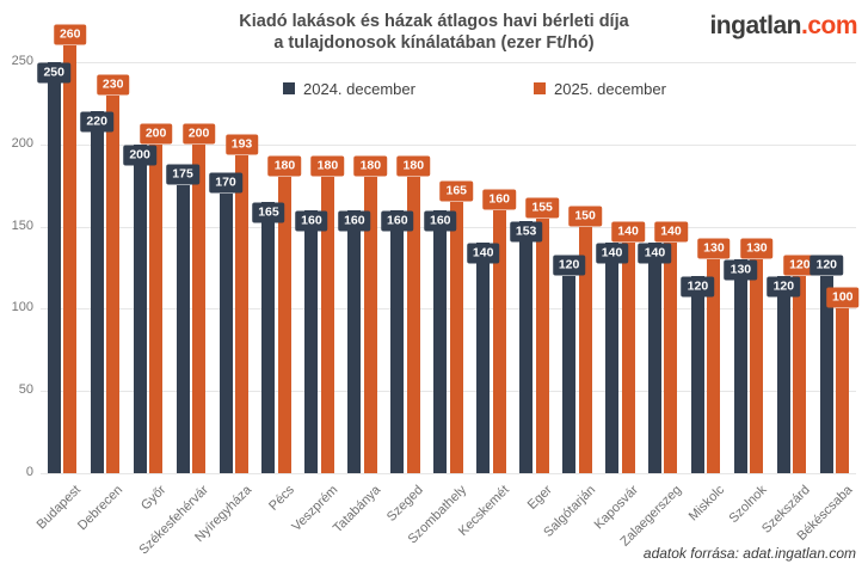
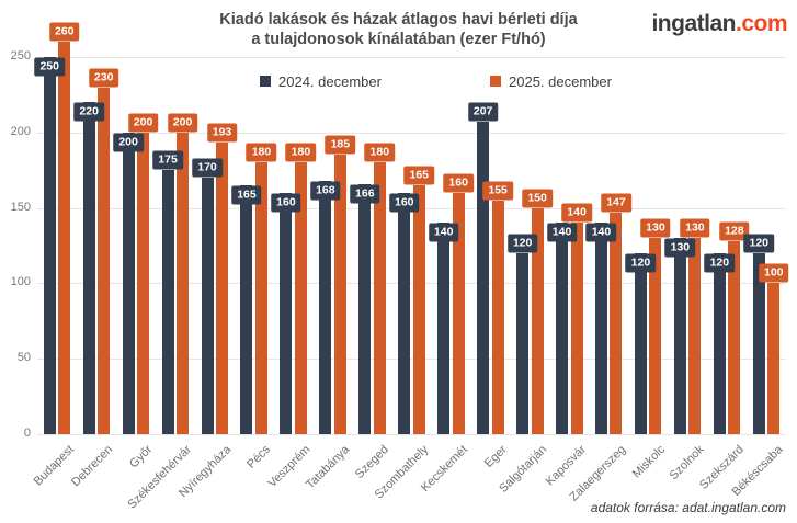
2024. december/Tatabánya: 160 -> 168
2025. december/Tatabánya: 180 -> 185
2024. december/Szeged: 160 -> 166
2024. december/Eger: 153 -> 207
2025. december/Zalaegerszeg: 140 -> 147
2025. december/Szekszárd: 120 -> 128
